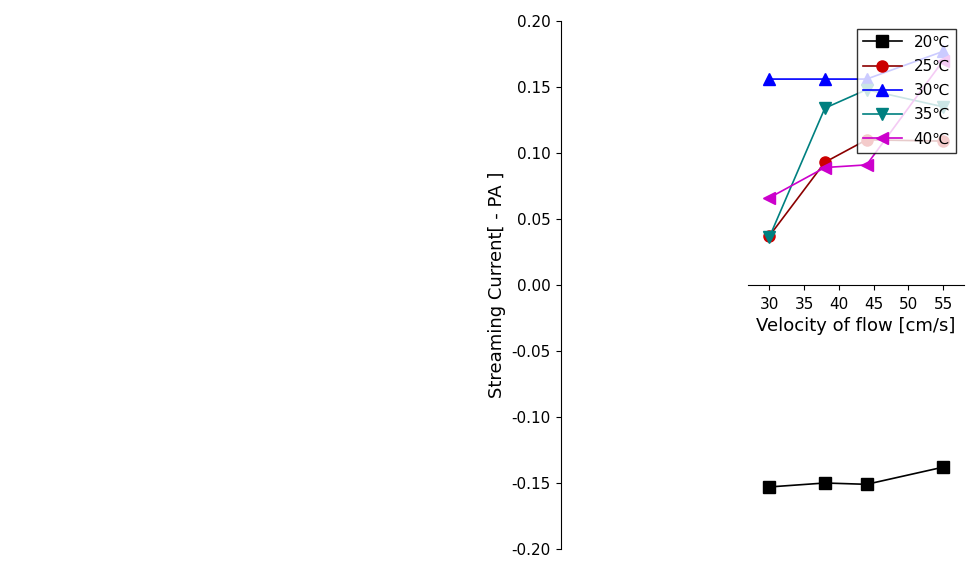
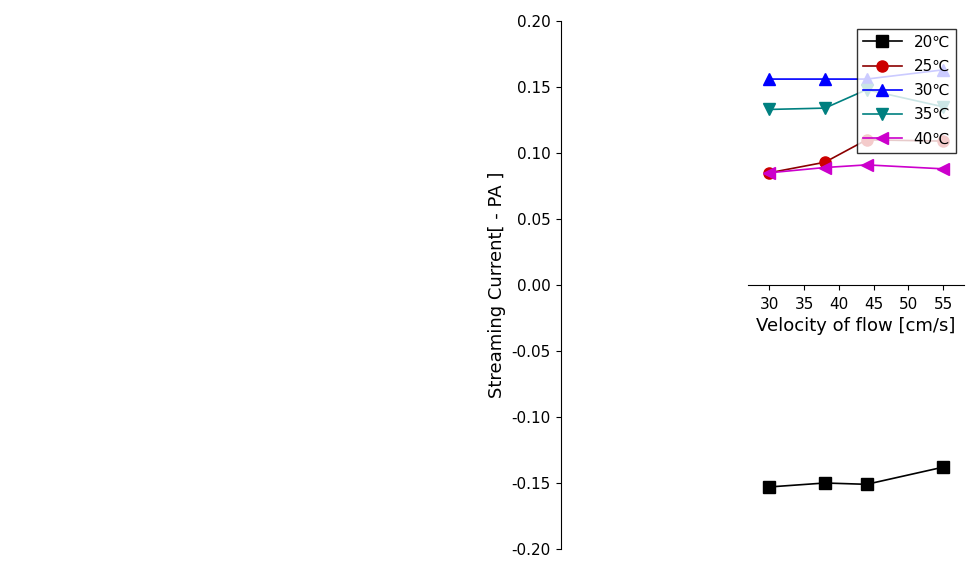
25℃/30: 0.037 -> 0.085
35℃/30: 0.036 -> 0.133
40℃/30: 0.066 -> 0.085
30℃/55: 0.177 -> 0.163
40℃/55: 0.170 -> 0.088
